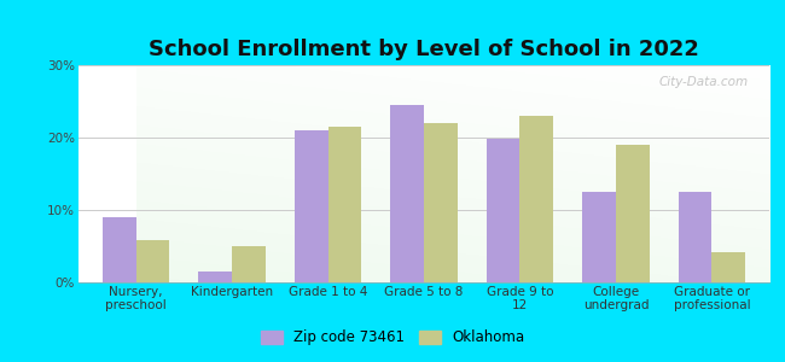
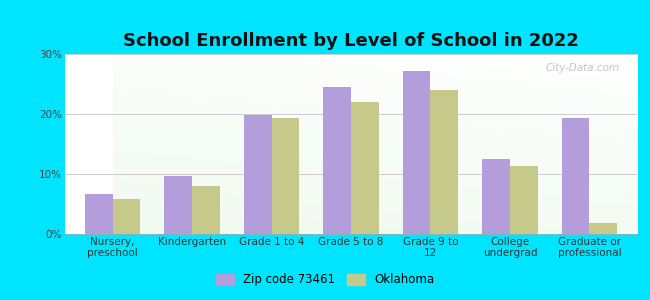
Zip code 73461/Nursery, preschool: 9.0% -> 6.6%
Zip code 73461/Kindergarten: 1.5% -> 9.6%
Oklahoma/Kindergarten: 5.0% -> 8.0%
Zip code 73461/Grade 1 to 4: 21.0% -> 19.8%
Oklahoma/Grade 1 to 4: 21.5% -> 19.4%
Zip code 73461/Grade 9 to 12: 19.8% -> 27.2%
Oklahoma/Grade 9 to 12: 23.0% -> 24.0%
Oklahoma/College undergrad: 19.0% -> 11.4%
Zip code 73461/Graduate or professional: 12.5% -> 19.4%
Oklahoma/Graduate or professional: 4.2% -> 1.8%
